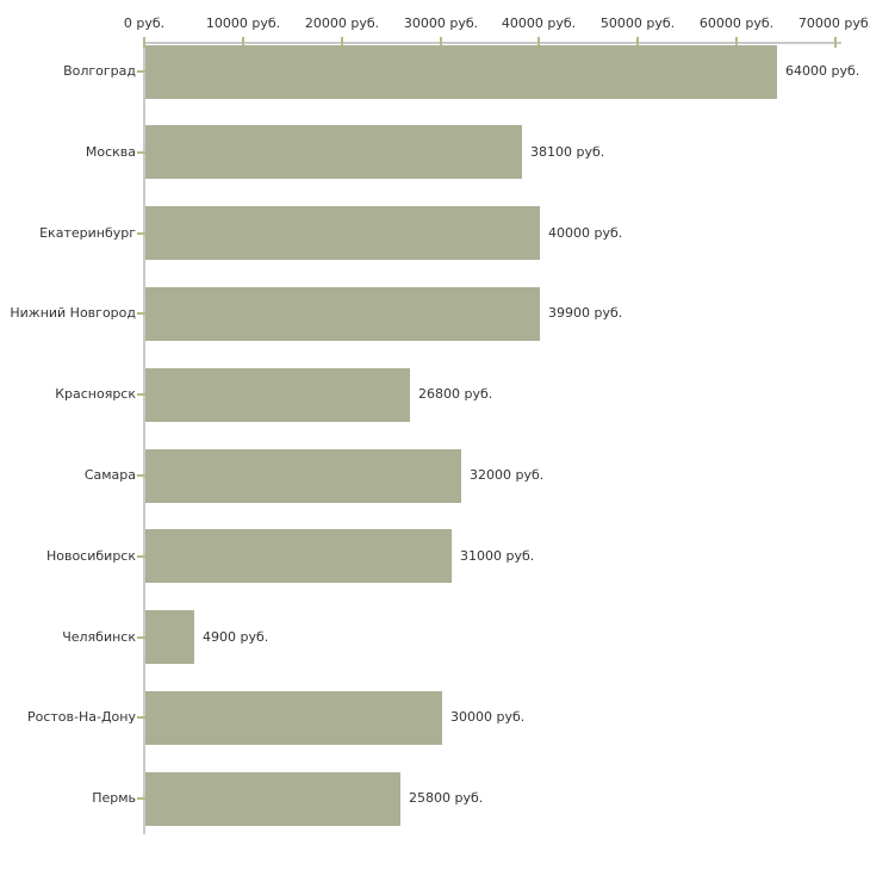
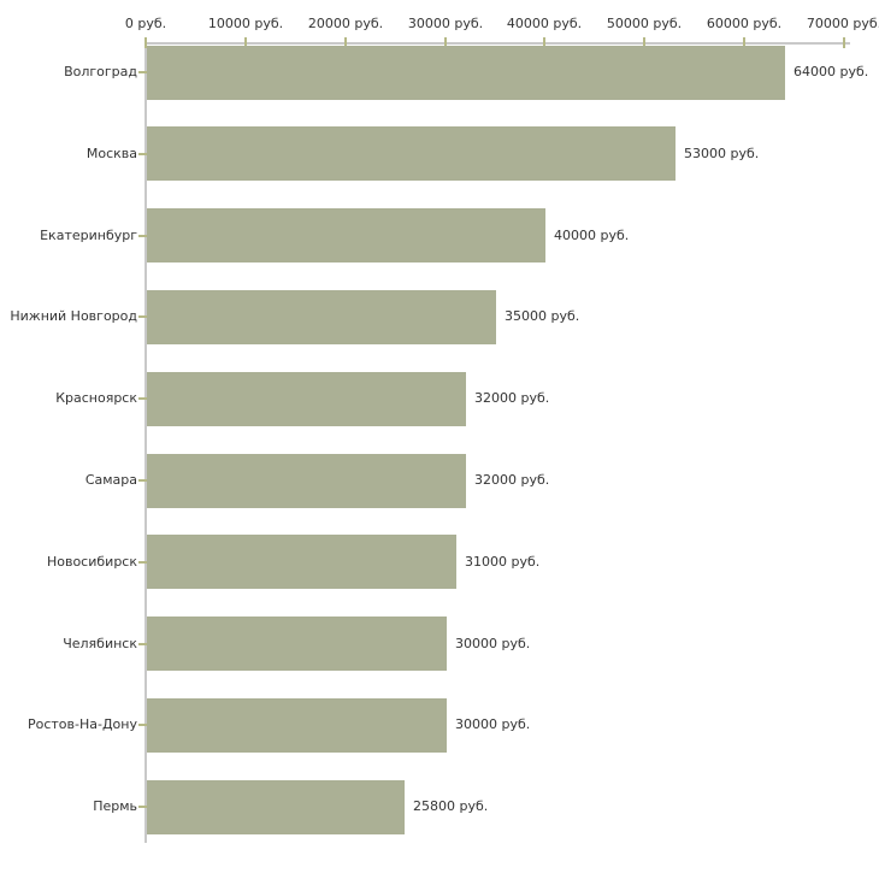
Москва: 38100 -> 53000
Нижний Новгород: 39900 -> 35000
Красноярск: 26800 -> 32000
Челябинск: 4900 -> 30000
